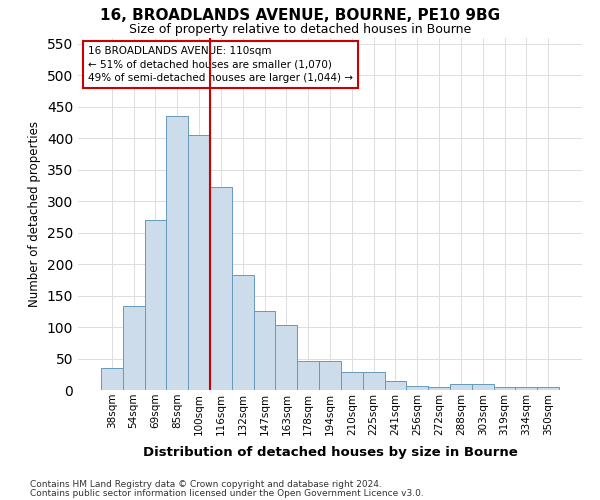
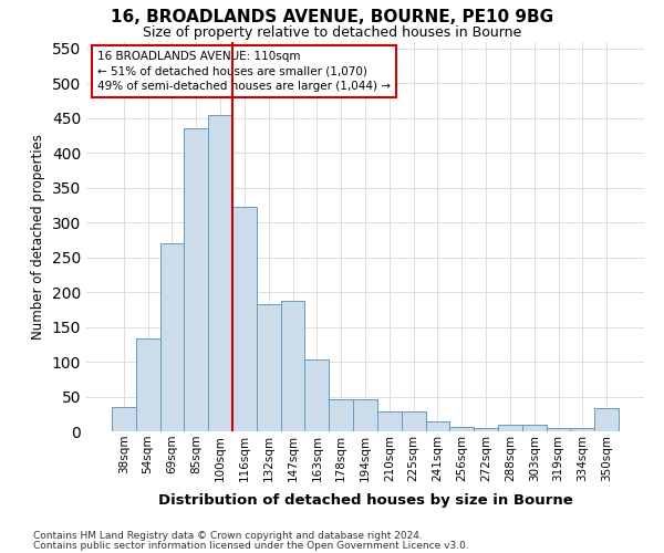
100sqm: 405 -> 454
147sqm: 125 -> 188
350sqm: 5 -> 34
